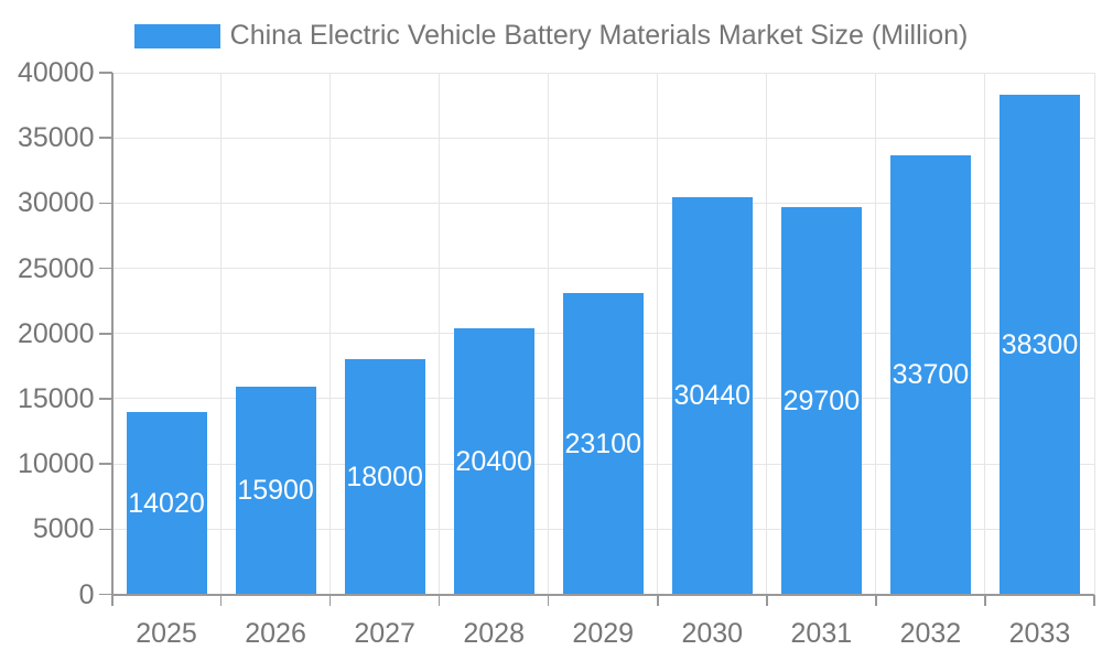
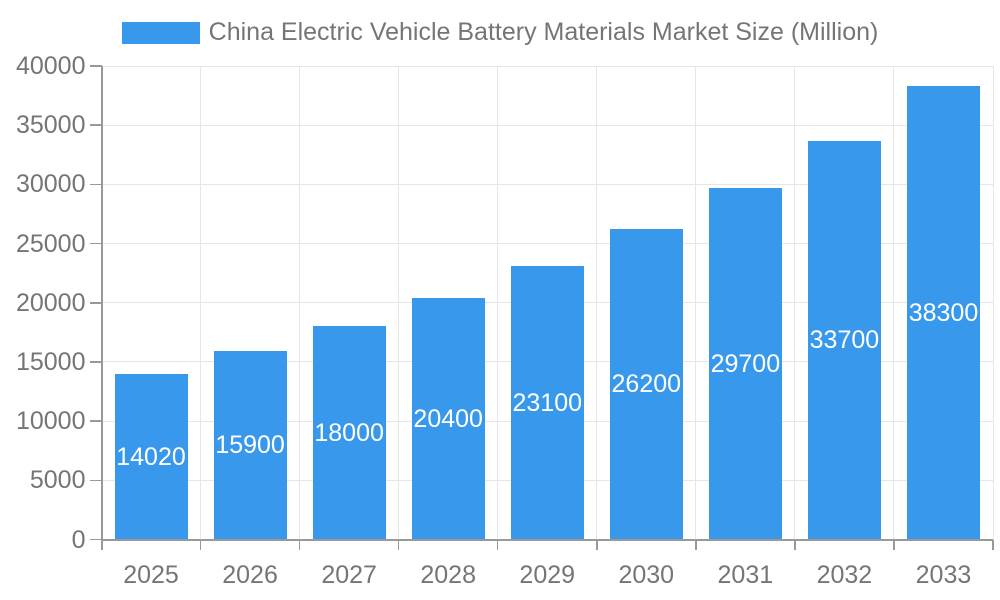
2030: 30440 -> 26200
